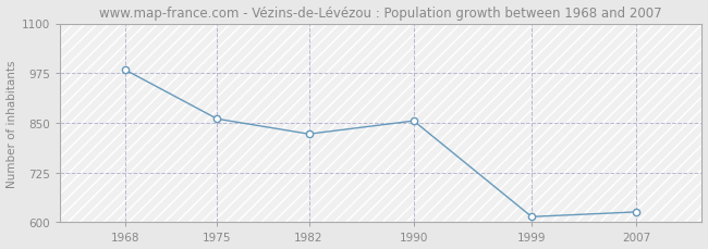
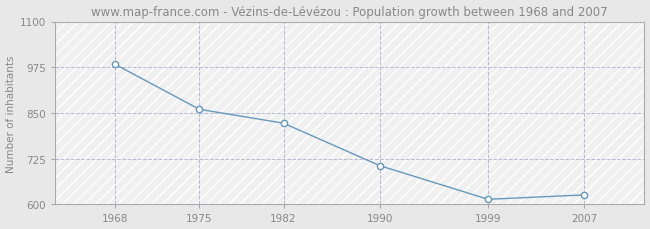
1990: 855 -> 706
